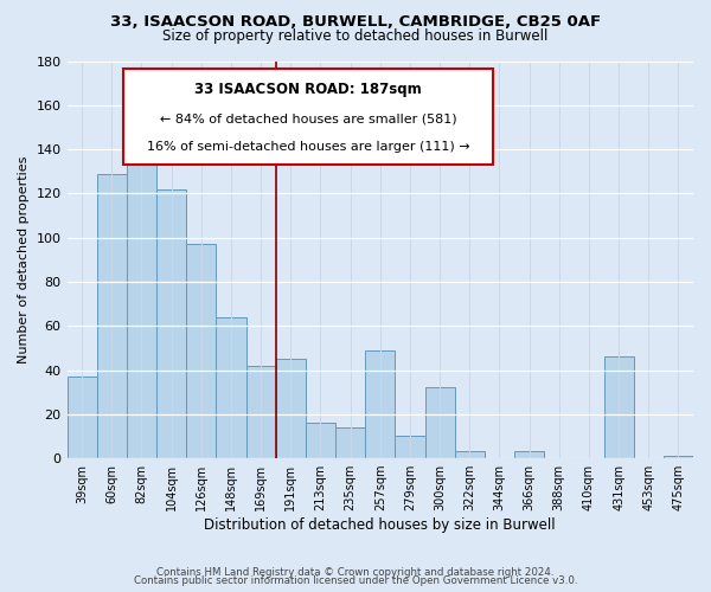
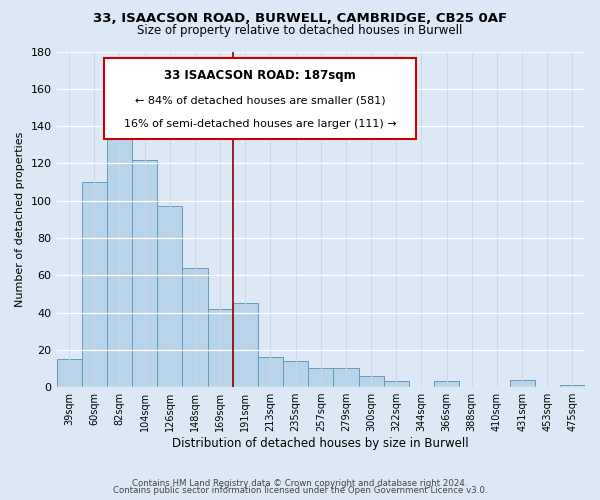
39sqm: 37 -> 15
60sqm: 129 -> 110
257sqm: 49 -> 10
300sqm: 32 -> 6
431sqm: 46 -> 4
